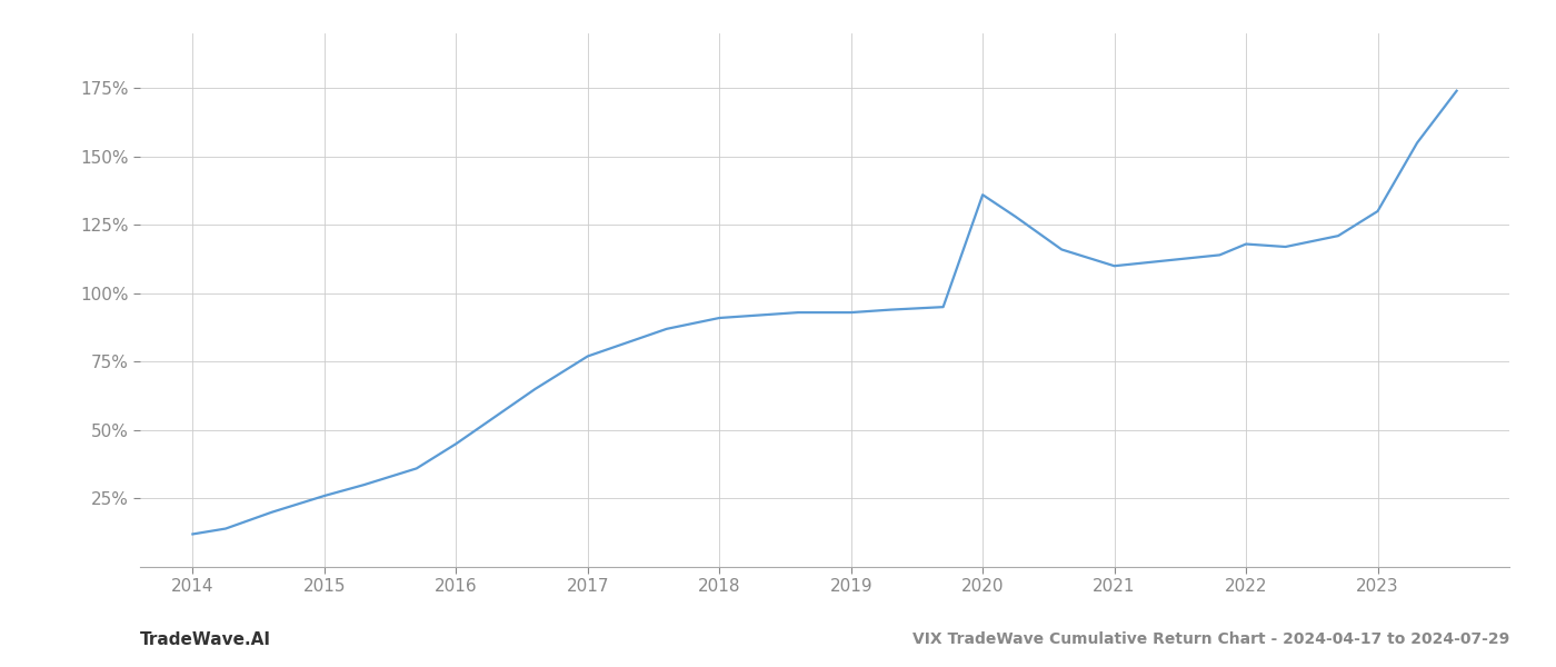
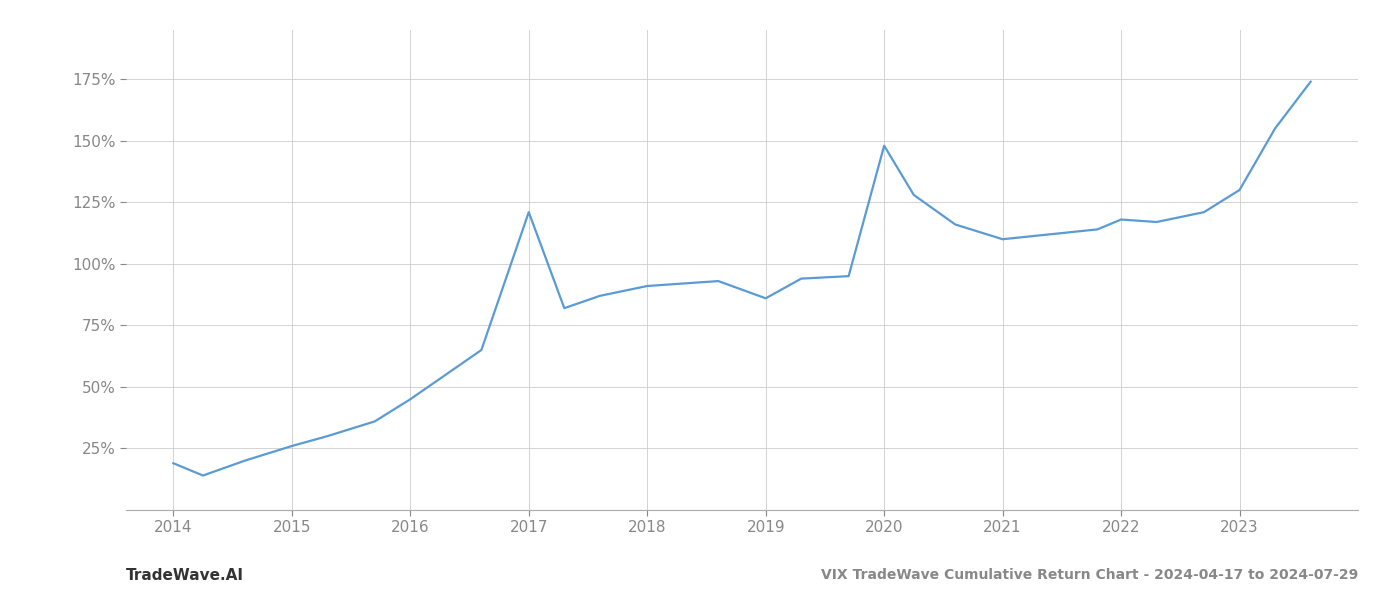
2014: 12% -> 19%
2017: 77% -> 121%
2019: 93% -> 86%
2020: 136% -> 148%
